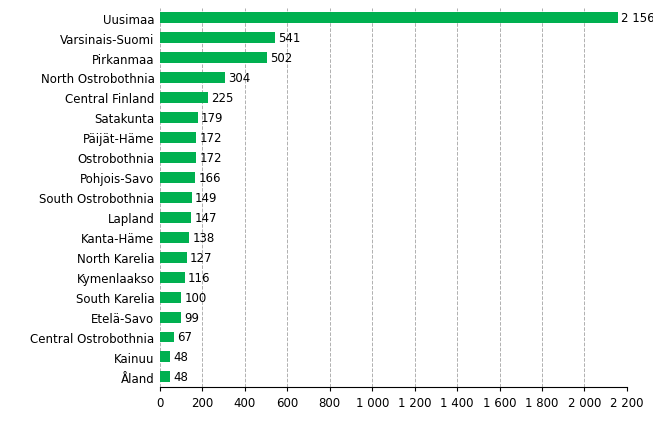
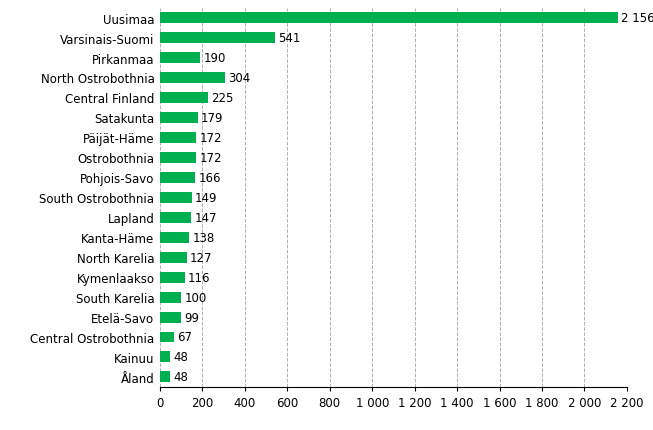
Pirkanmaa: 502 -> 190
